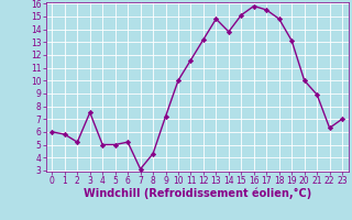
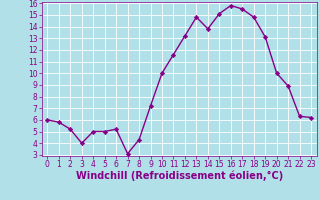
3: 7.5 -> 4.0
23: 7.0 -> 6.2
